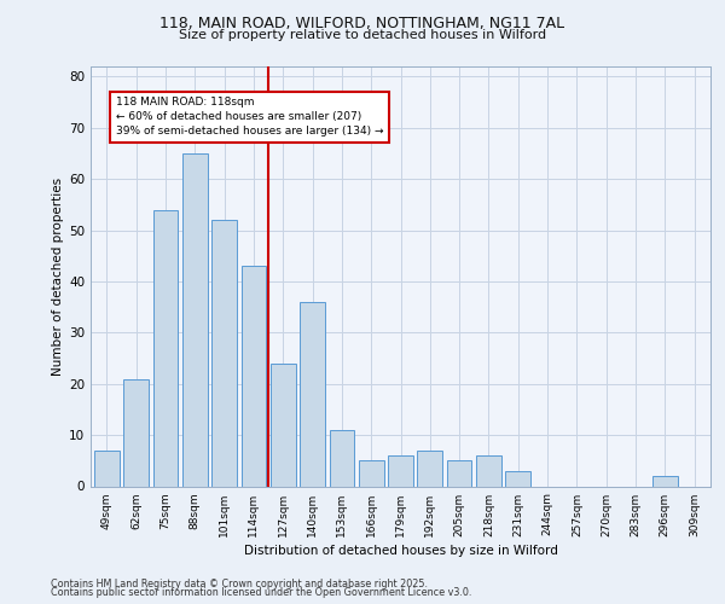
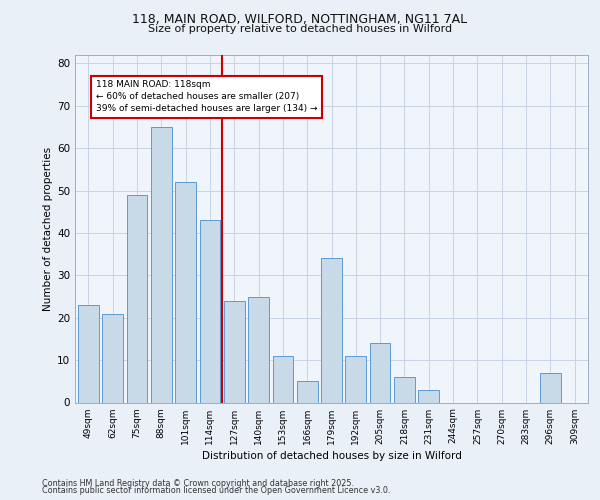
49sqm: 7 -> 23
75sqm: 54 -> 49
140sqm: 36 -> 25
179sqm: 6 -> 34
192sqm: 7 -> 11
205sqm: 5 -> 14
296sqm: 2 -> 7
